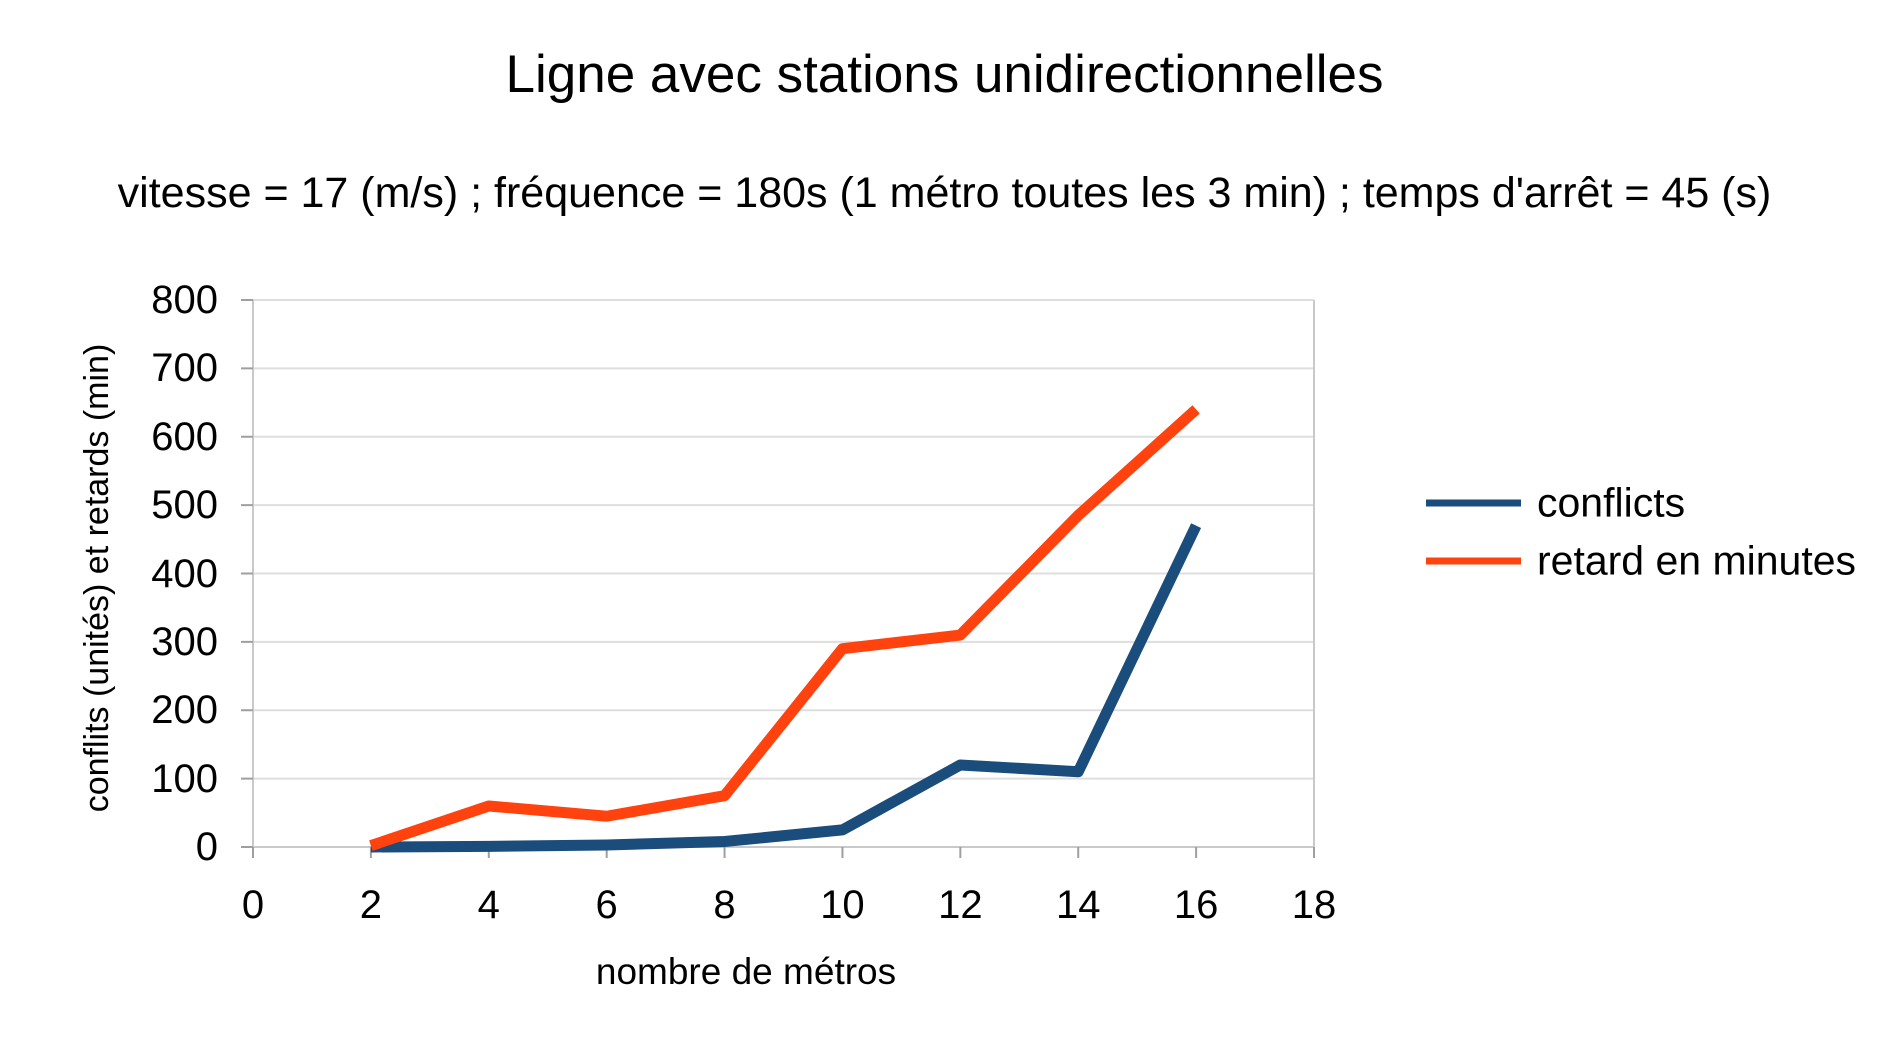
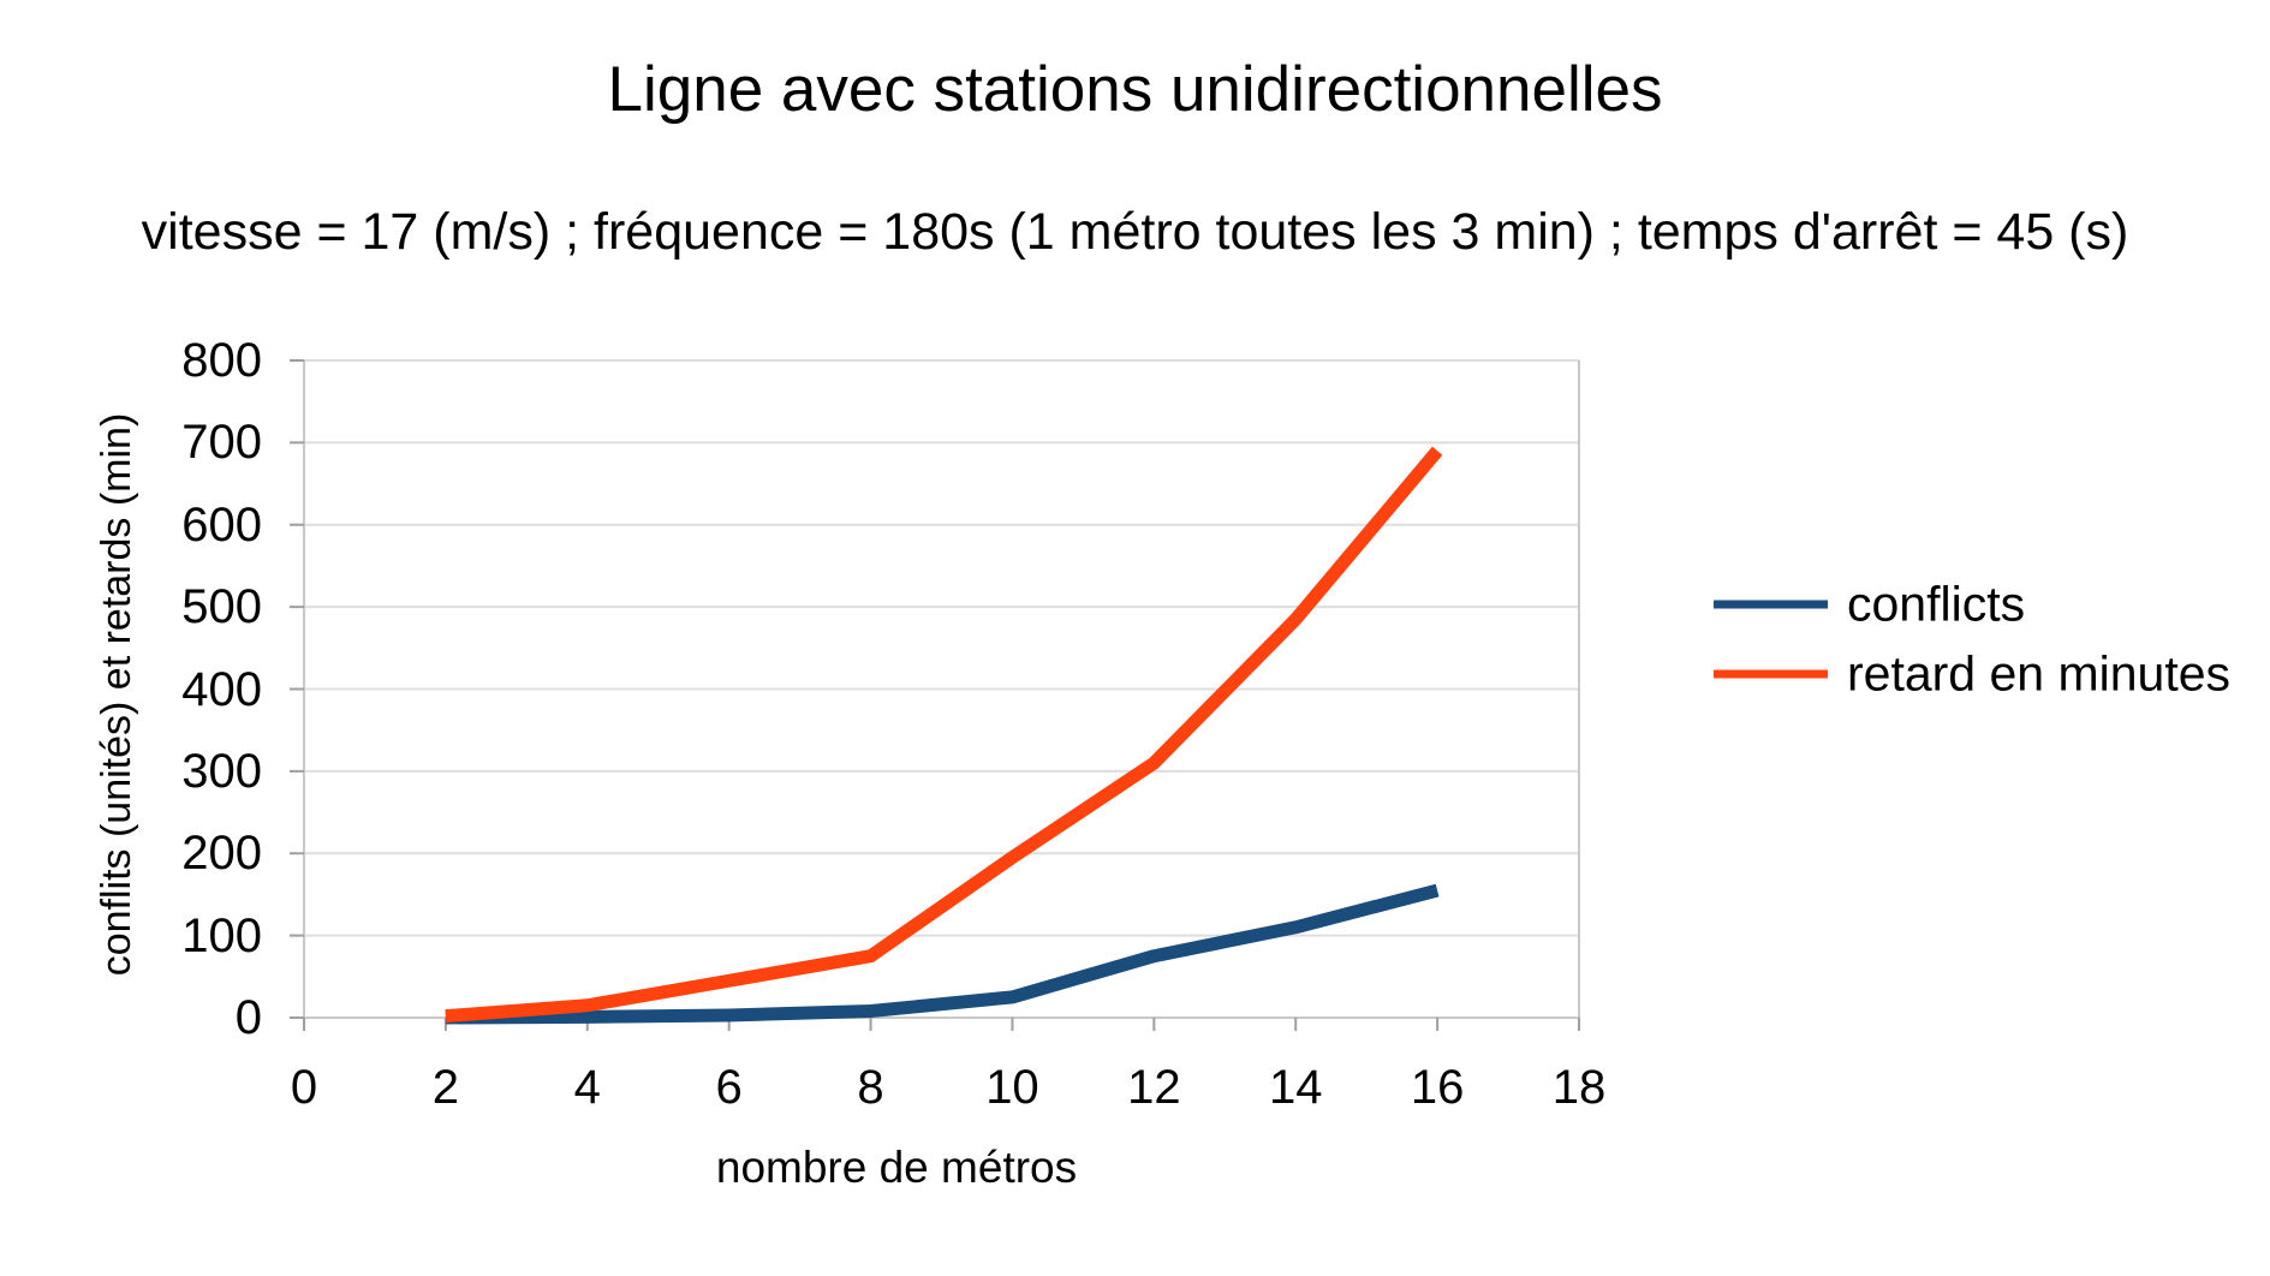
retard en minutes/4: 60 -> 20
retard en minutes/10: 290 -> 200
conflicts/12: 120 -> 80
conflicts/16: 470 -> 160
retard en minutes/16: 640 -> 690
